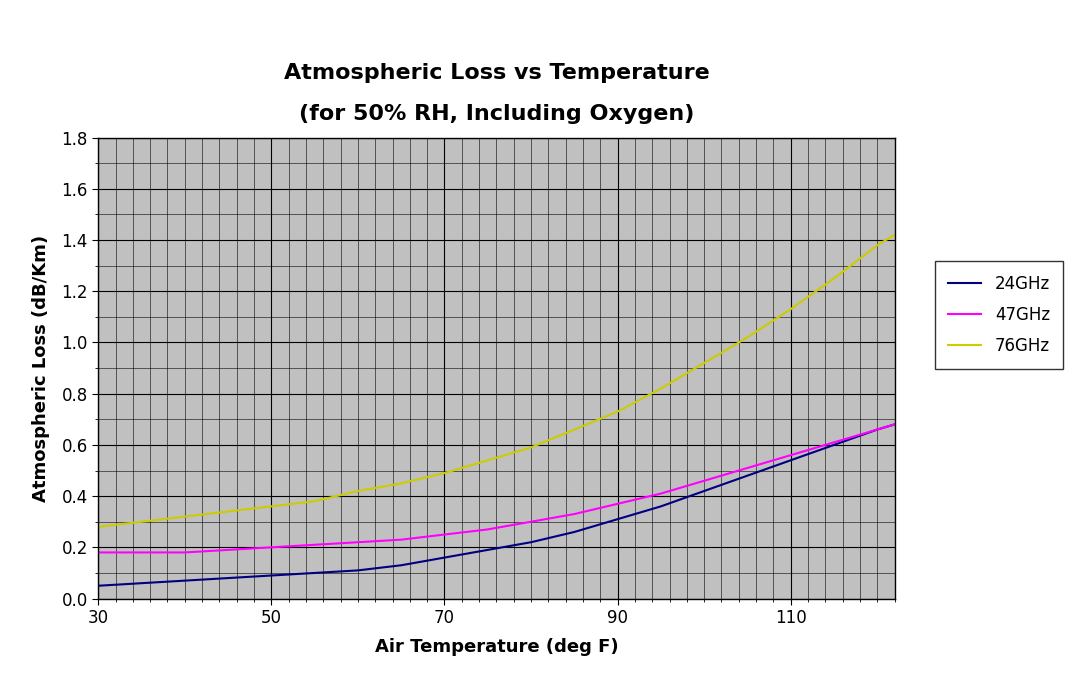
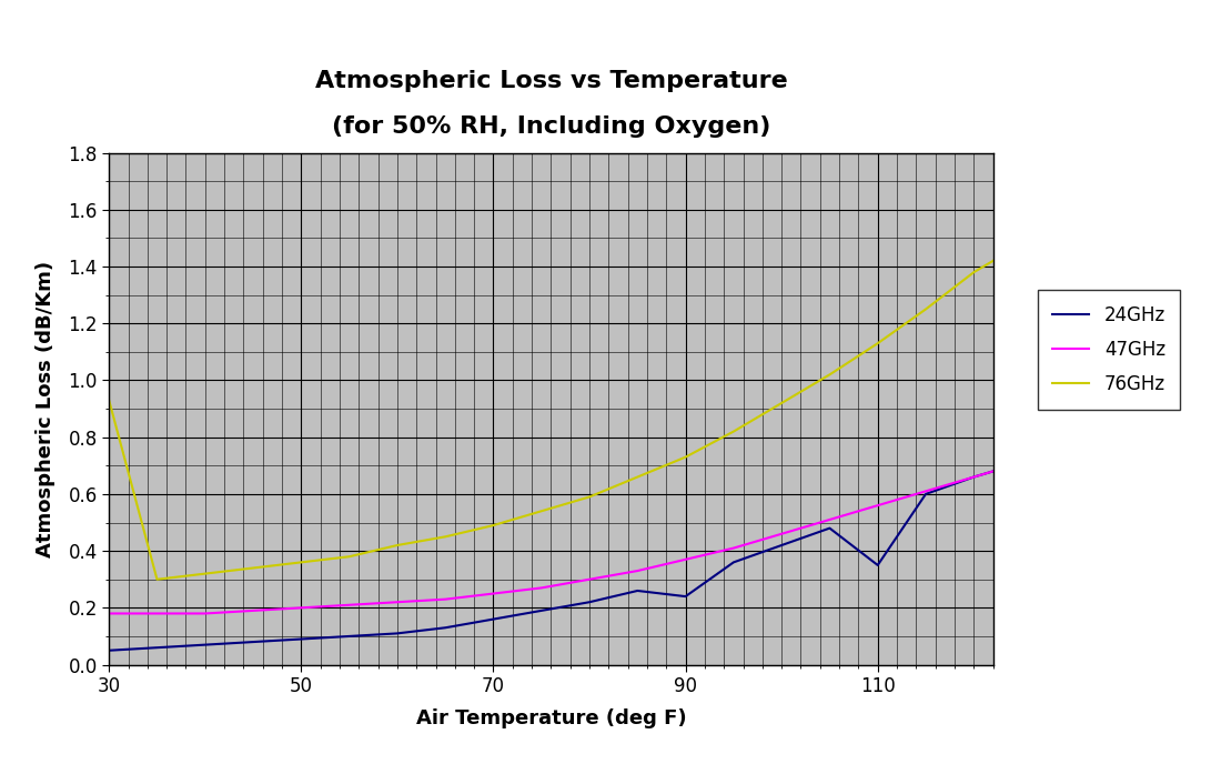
76GHz/30: 0.28 -> 0.93
24GHz/90: 0.31 -> 0.24
24GHz/110: 0.54 -> 0.35
